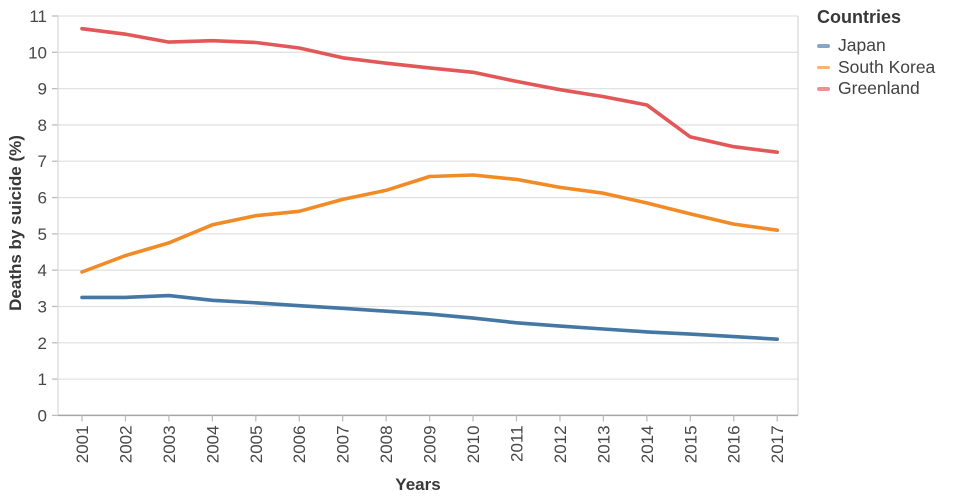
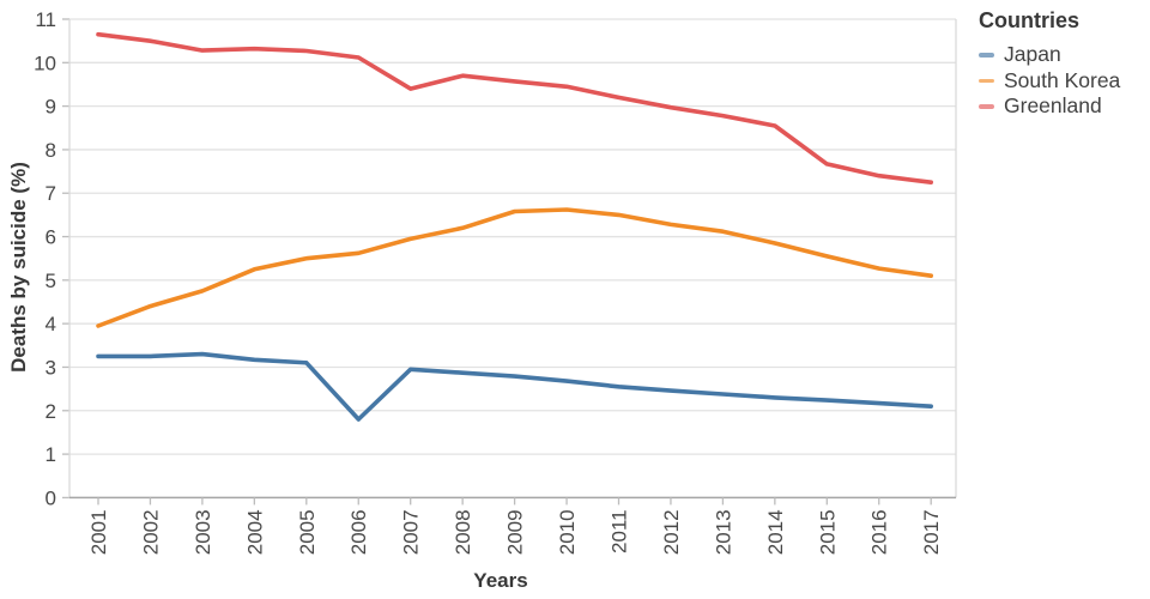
Japan/2006: 3.0 -> 1.8
Greenland/2007: 9.8 -> 9.4
